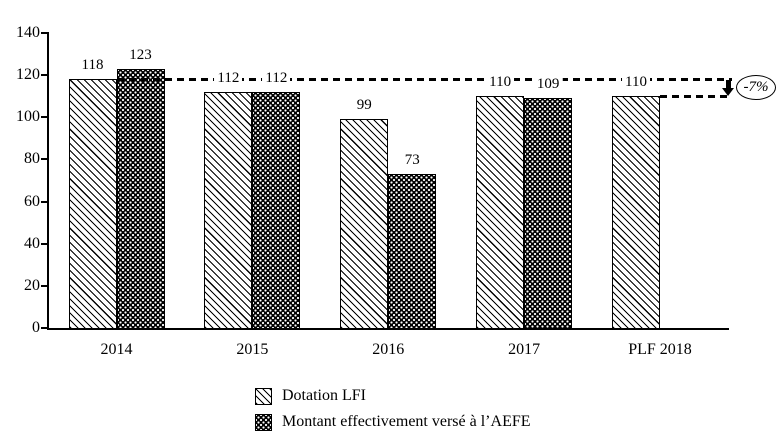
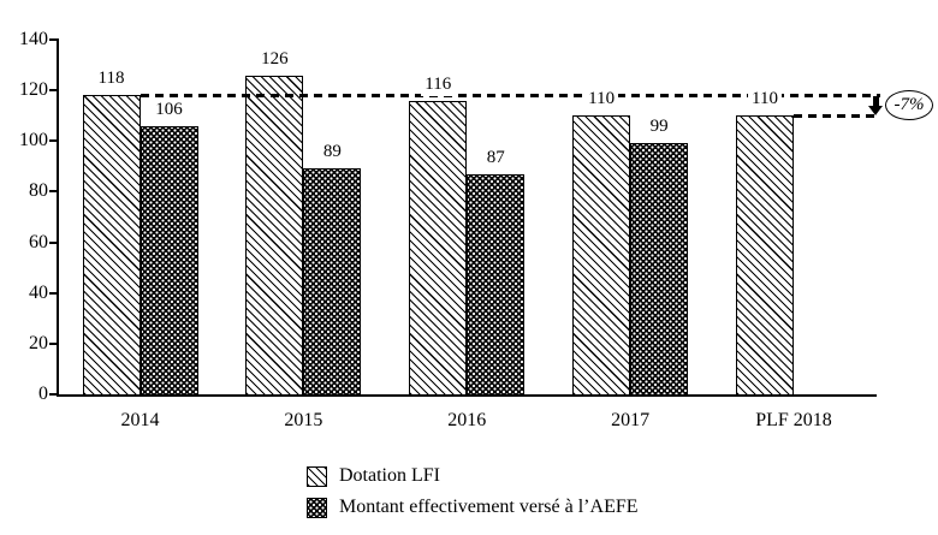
Montant effectivement versé à l’AEFE/2014: 123 -> 106
Dotation LFI/2015: 112 -> 126
Montant effectivement versé à l’AEFE/2015: 112 -> 89
Dotation LFI/2016: 99 -> 116
Montant effectivement versé à l’AEFE/2016: 73 -> 87
Montant effectivement versé à l’AEFE/2017: 109 -> 99
